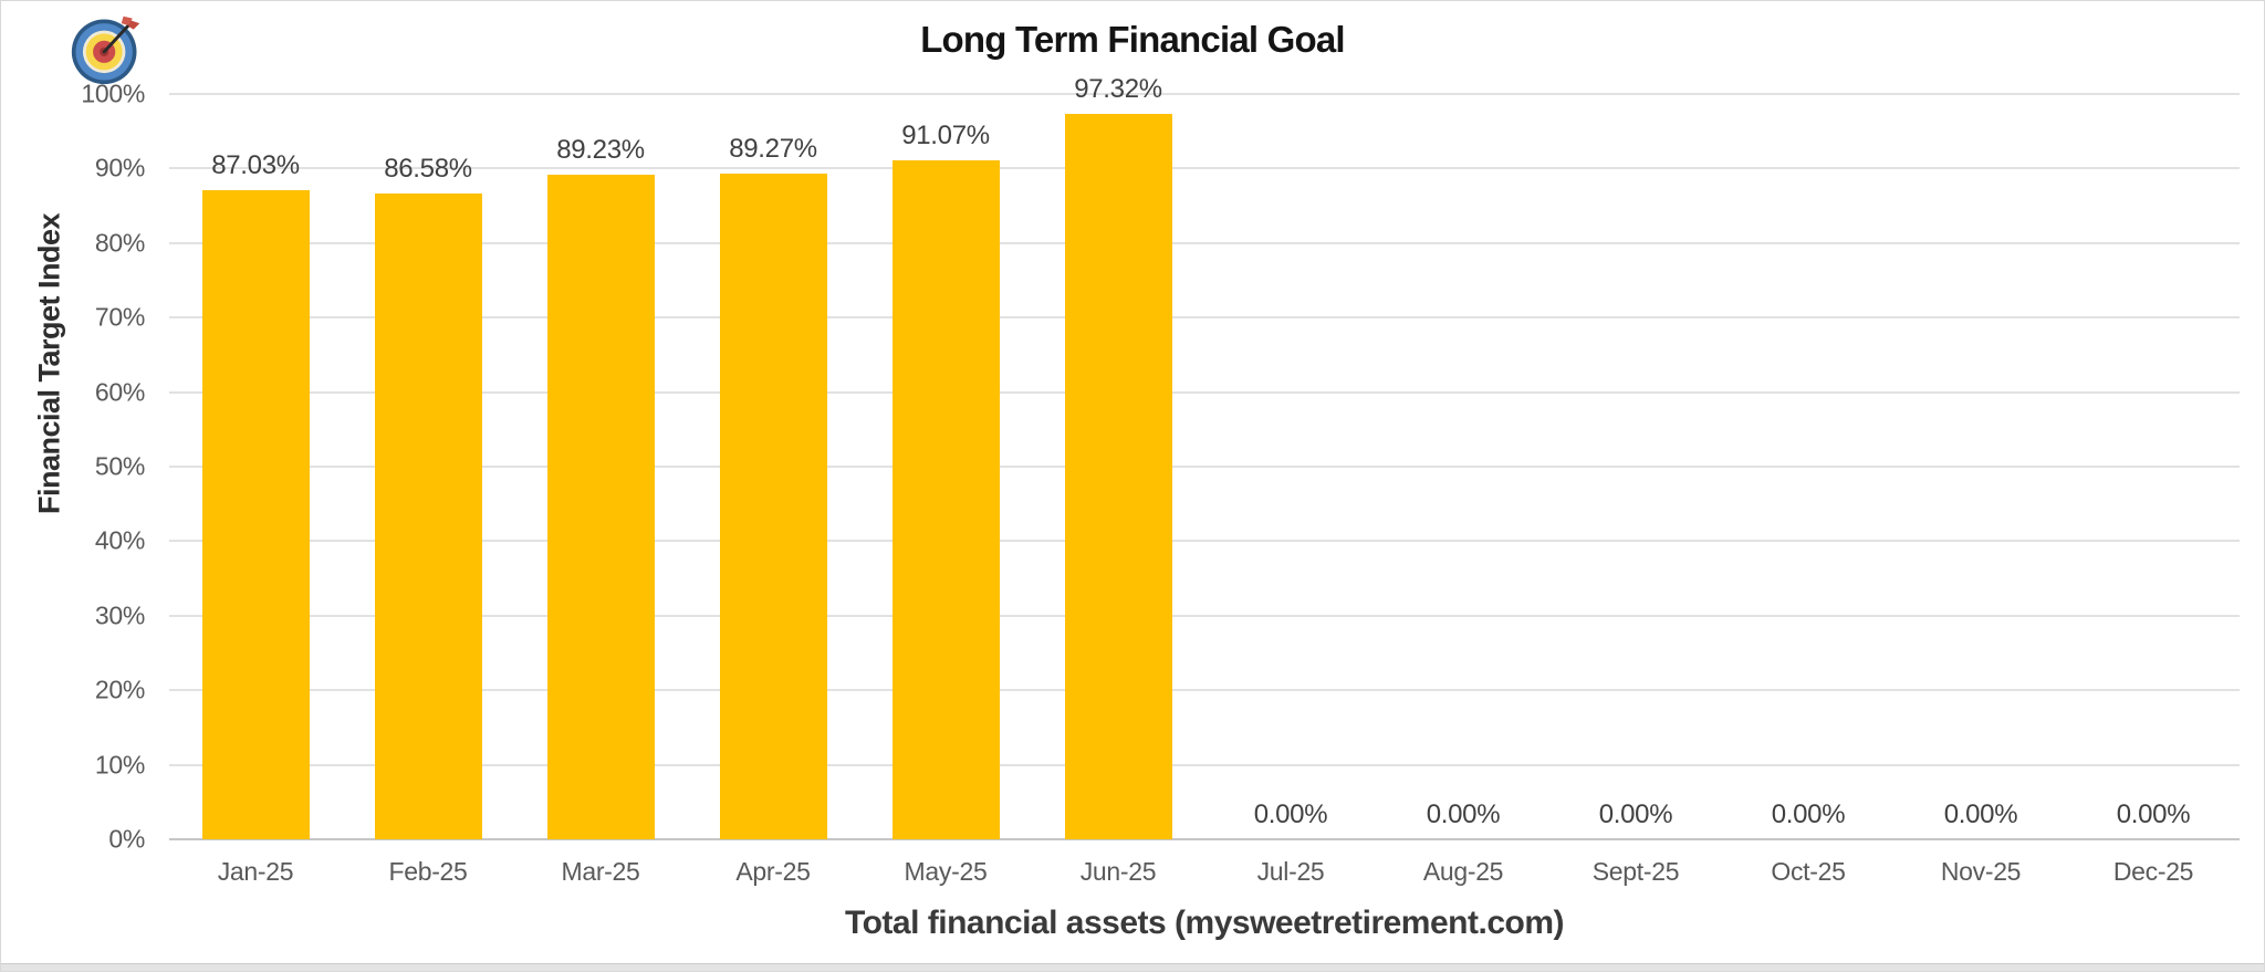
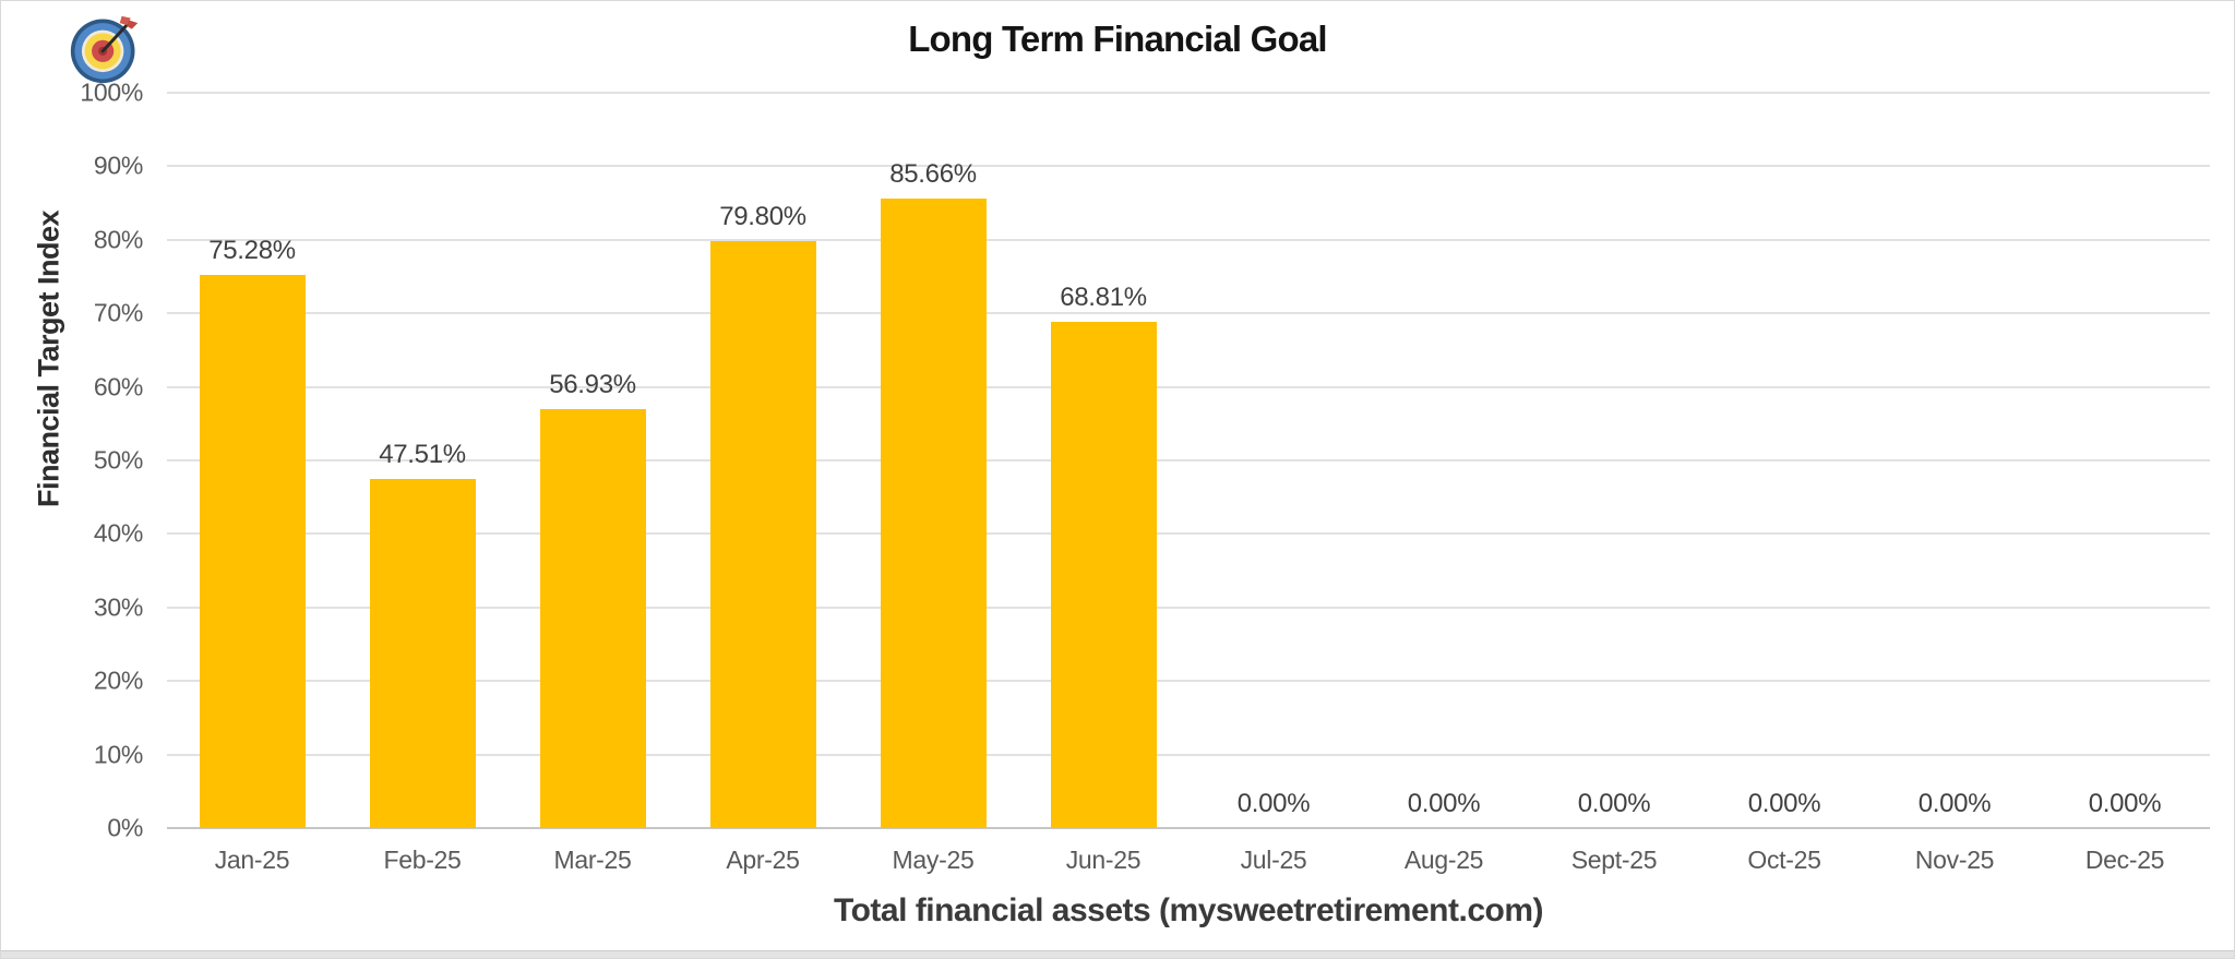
Jan-25: 87.03% -> 75.28%
Feb-25: 86.58% -> 47.51%
Mar-25: 89.23% -> 56.93%
Apr-25: 89.27% -> 79.80%
May-25: 91.07% -> 85.66%
Jun-25: 97.32% -> 68.81%
